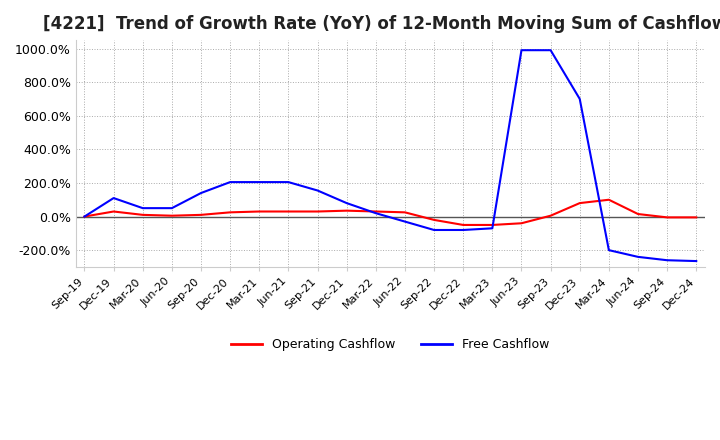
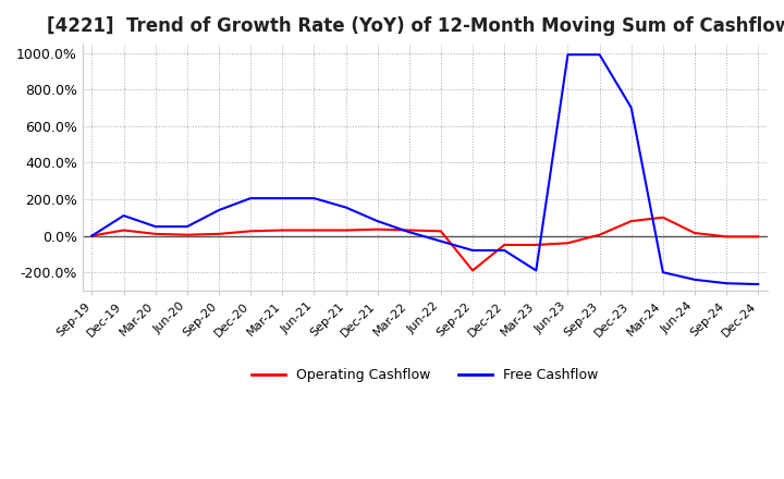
Operating Cashflow/Sep-22: -20% -> -190%
Free Cashflow/Mar-23: -70% -> -190%
